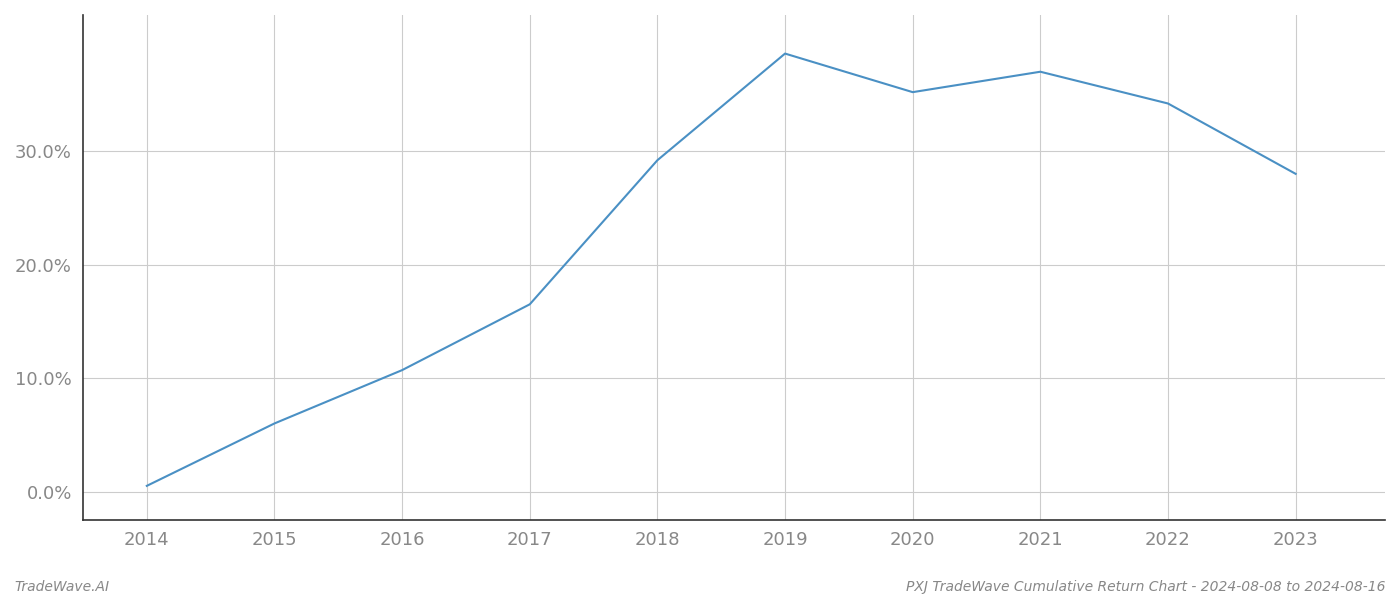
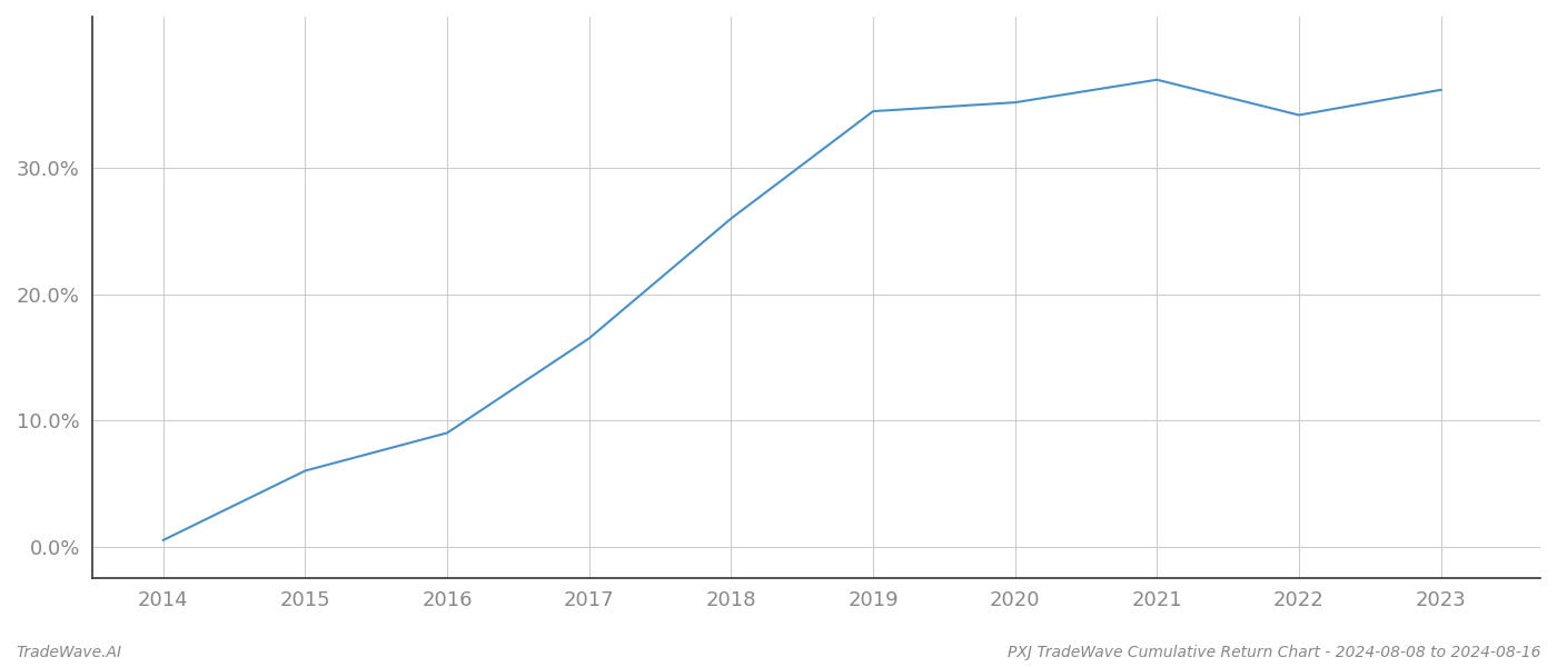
2016: 10.7% -> 9.0%
2018: 29.2% -> 26.0%
2019: 38.6% -> 34.5%
2023: 28.0% -> 36.2%
